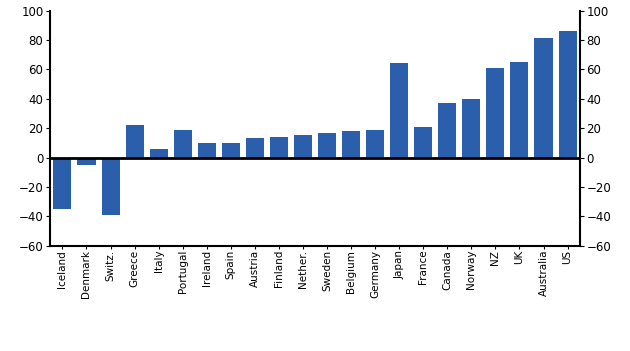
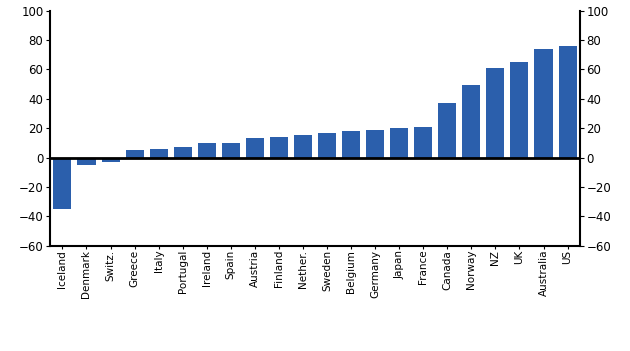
Switz.: -39 -> -3
Greece: 22 -> 5
Portugal: 19 -> 7
Japan: 64 -> 20
Norway: 40 -> 49
Australia: 81 -> 74
US: 86 -> 76
